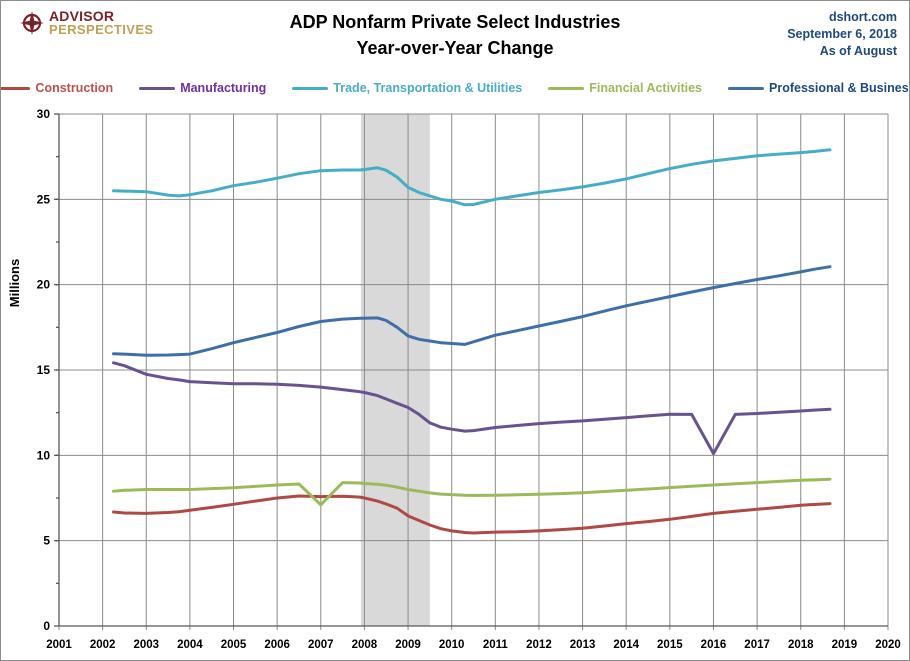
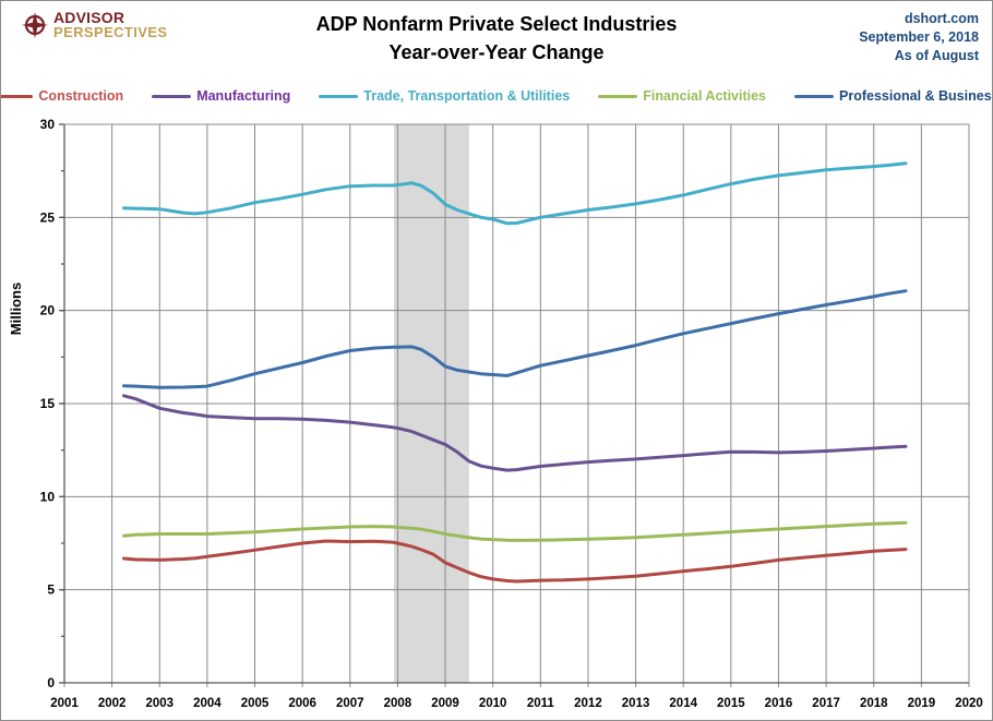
Financial Activities/2007: 7.1 -> 8.4
Manufacturing/2016: 10.1 -> 12.4
